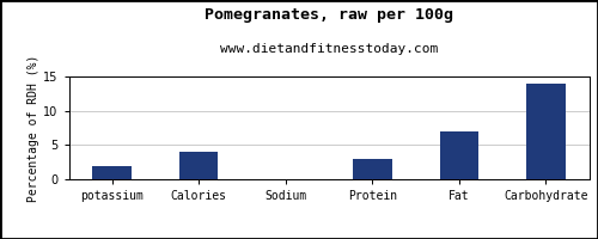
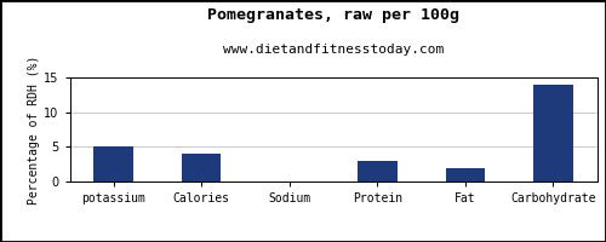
potassium: 2 -> 5
Fat: 7 -> 2
